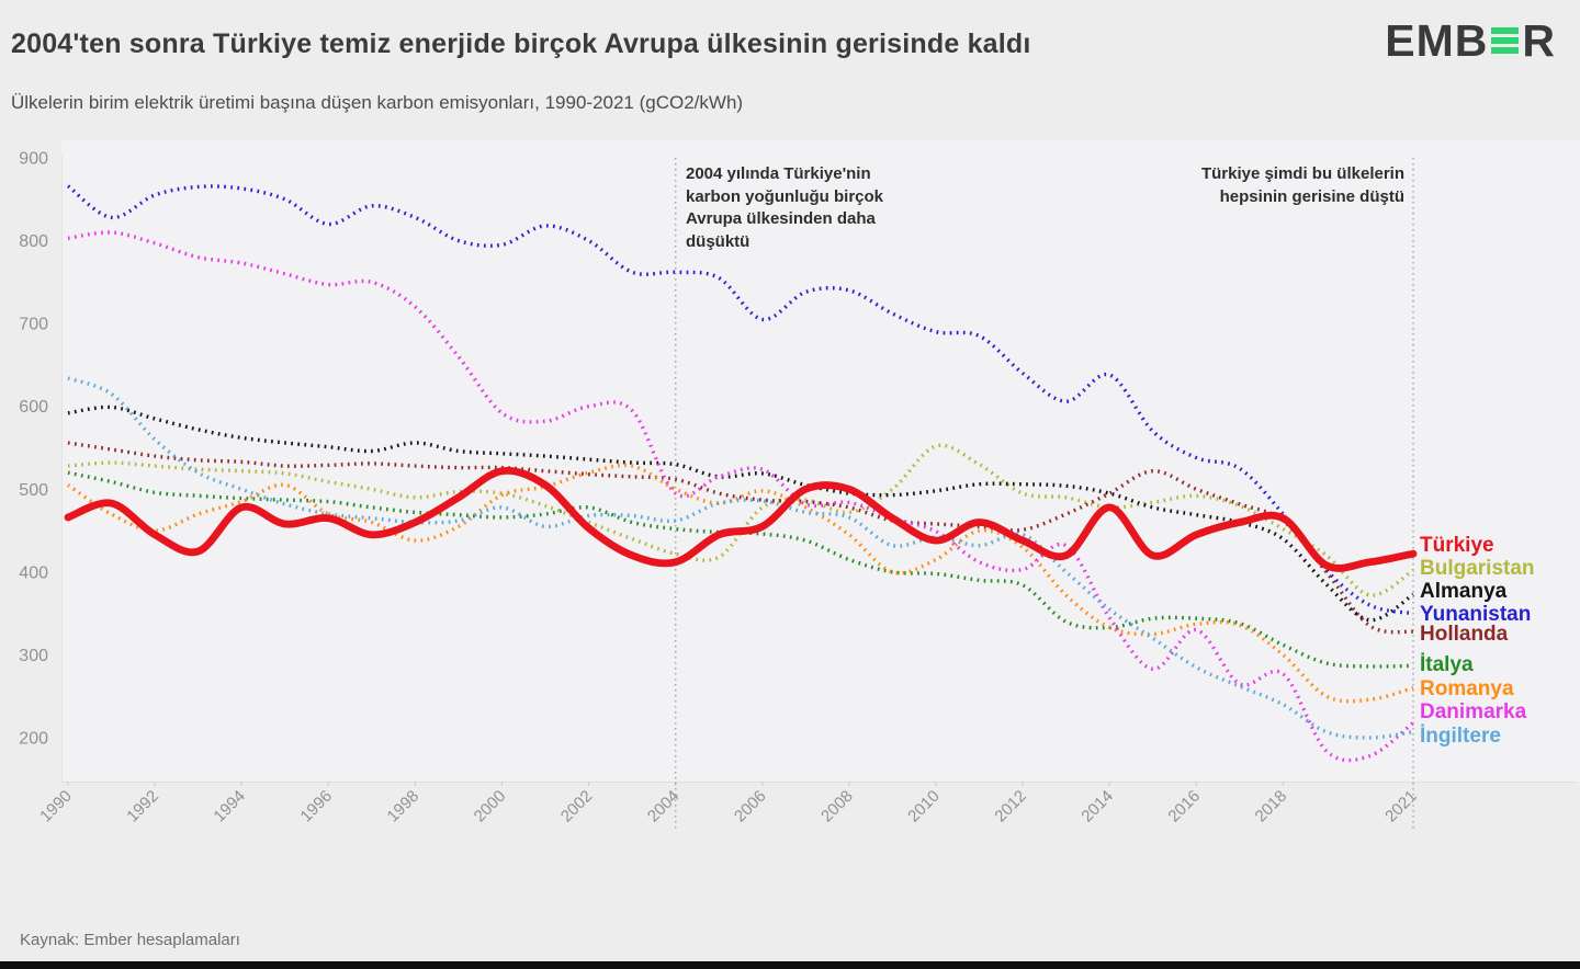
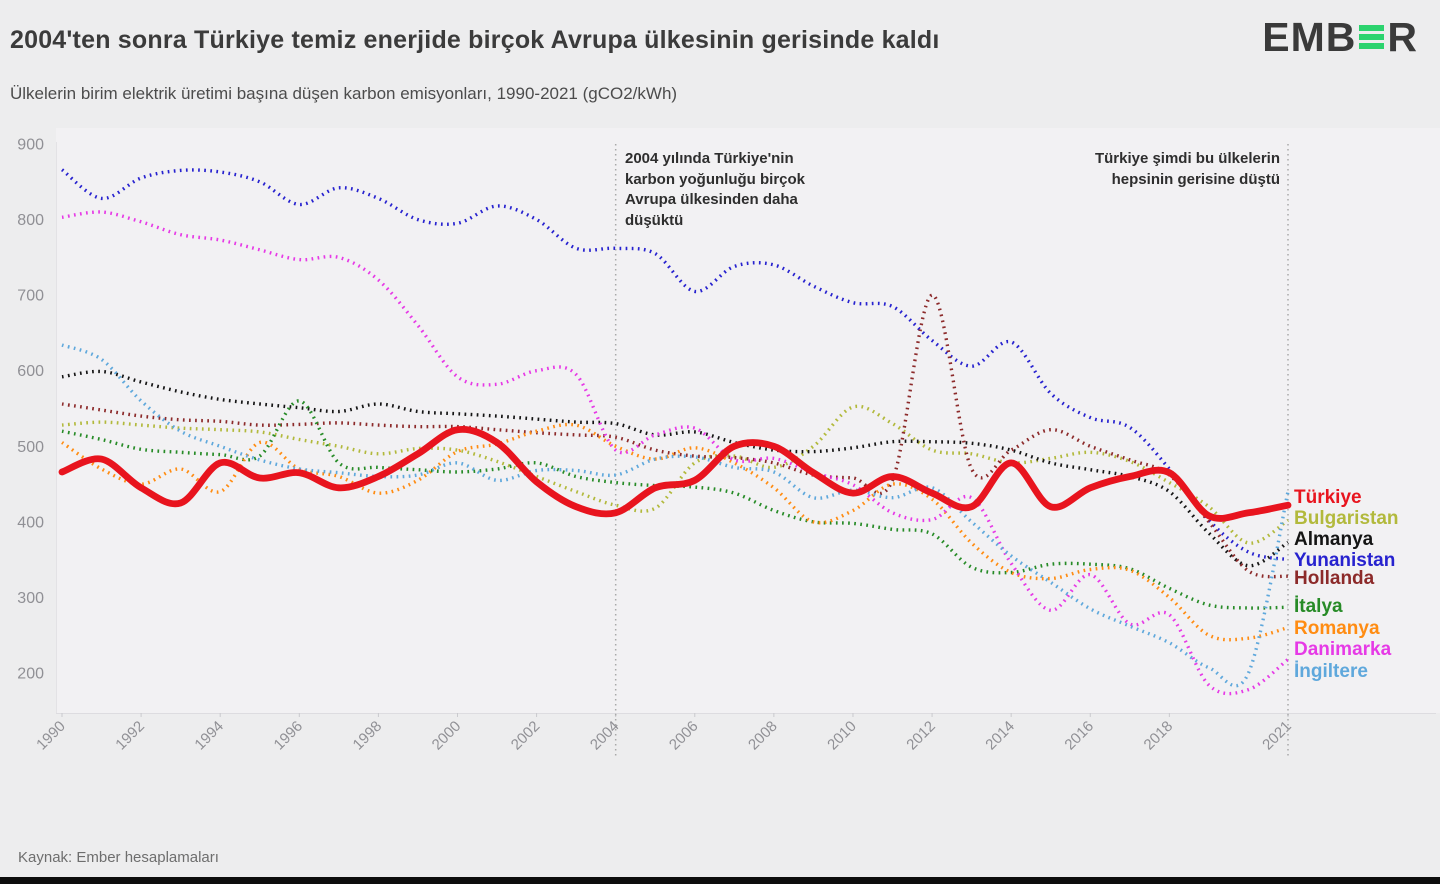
Romanya/1994: 480 -> 440
İtalya/1996: 480 -> 560
Hollanda/2012: 450 -> 700
İngiltere/2021: 210 -> 440
